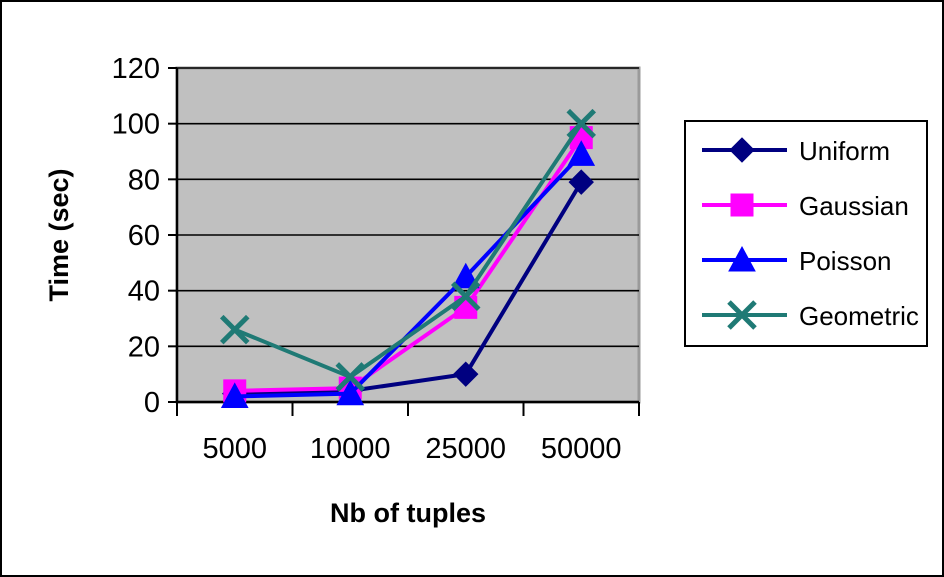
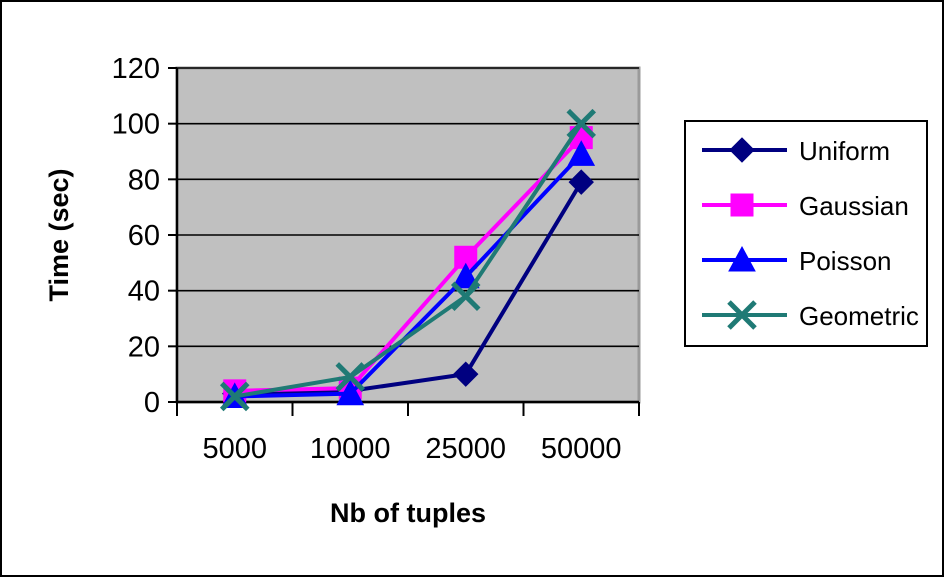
Geometric/5000: 26 -> 2
Gaussian/25000: 34 -> 52
